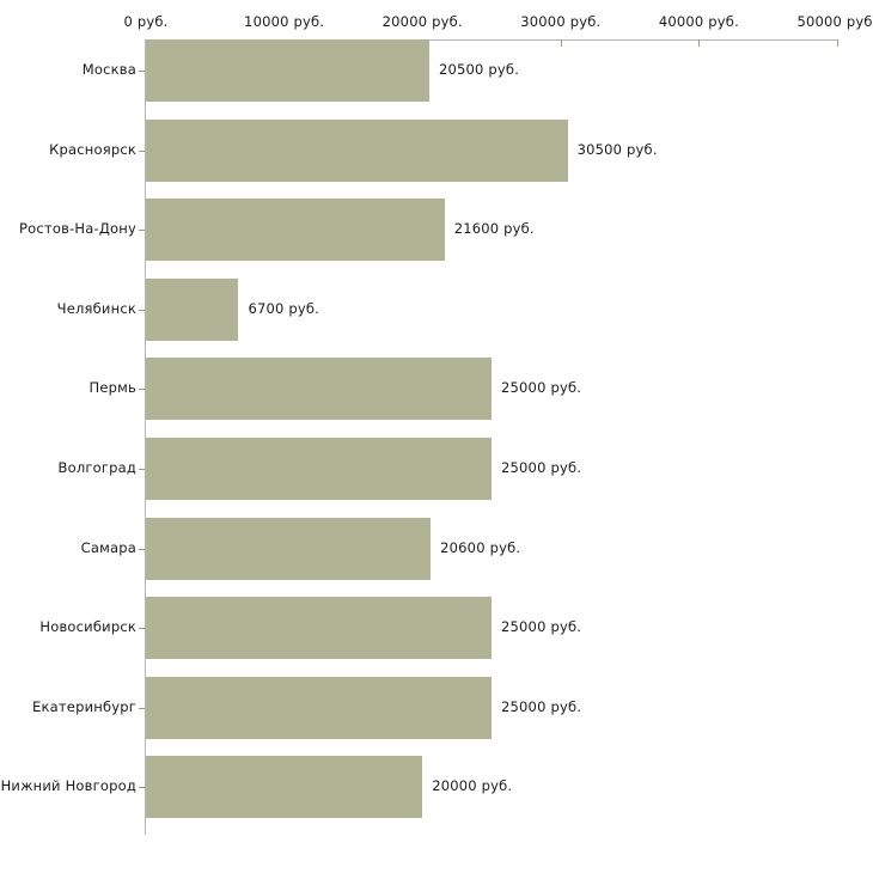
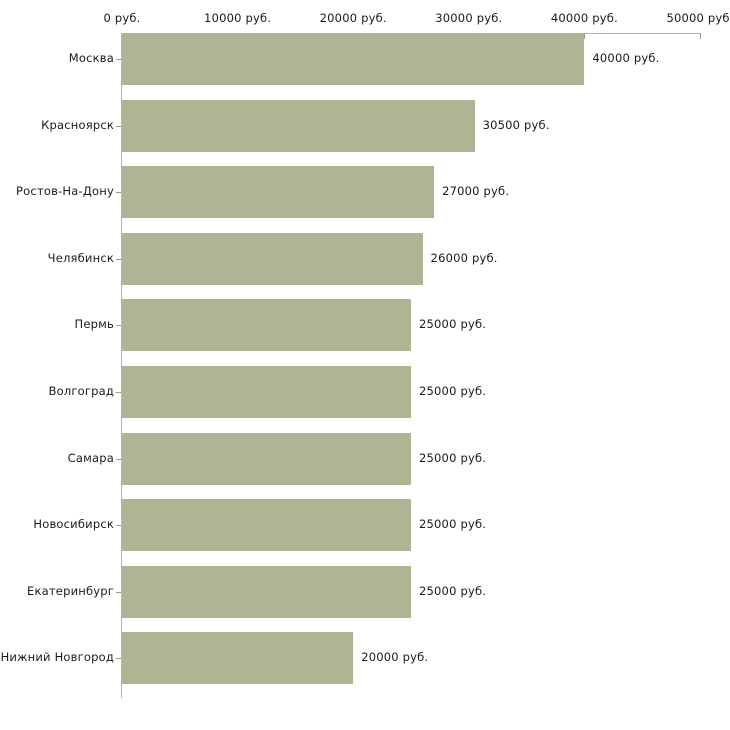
Москва: 20500 -> 40000
Ростов-На-Дону: 21600 -> 27000
Челябинск: 6700 -> 26000
Самара: 20600 -> 25000
